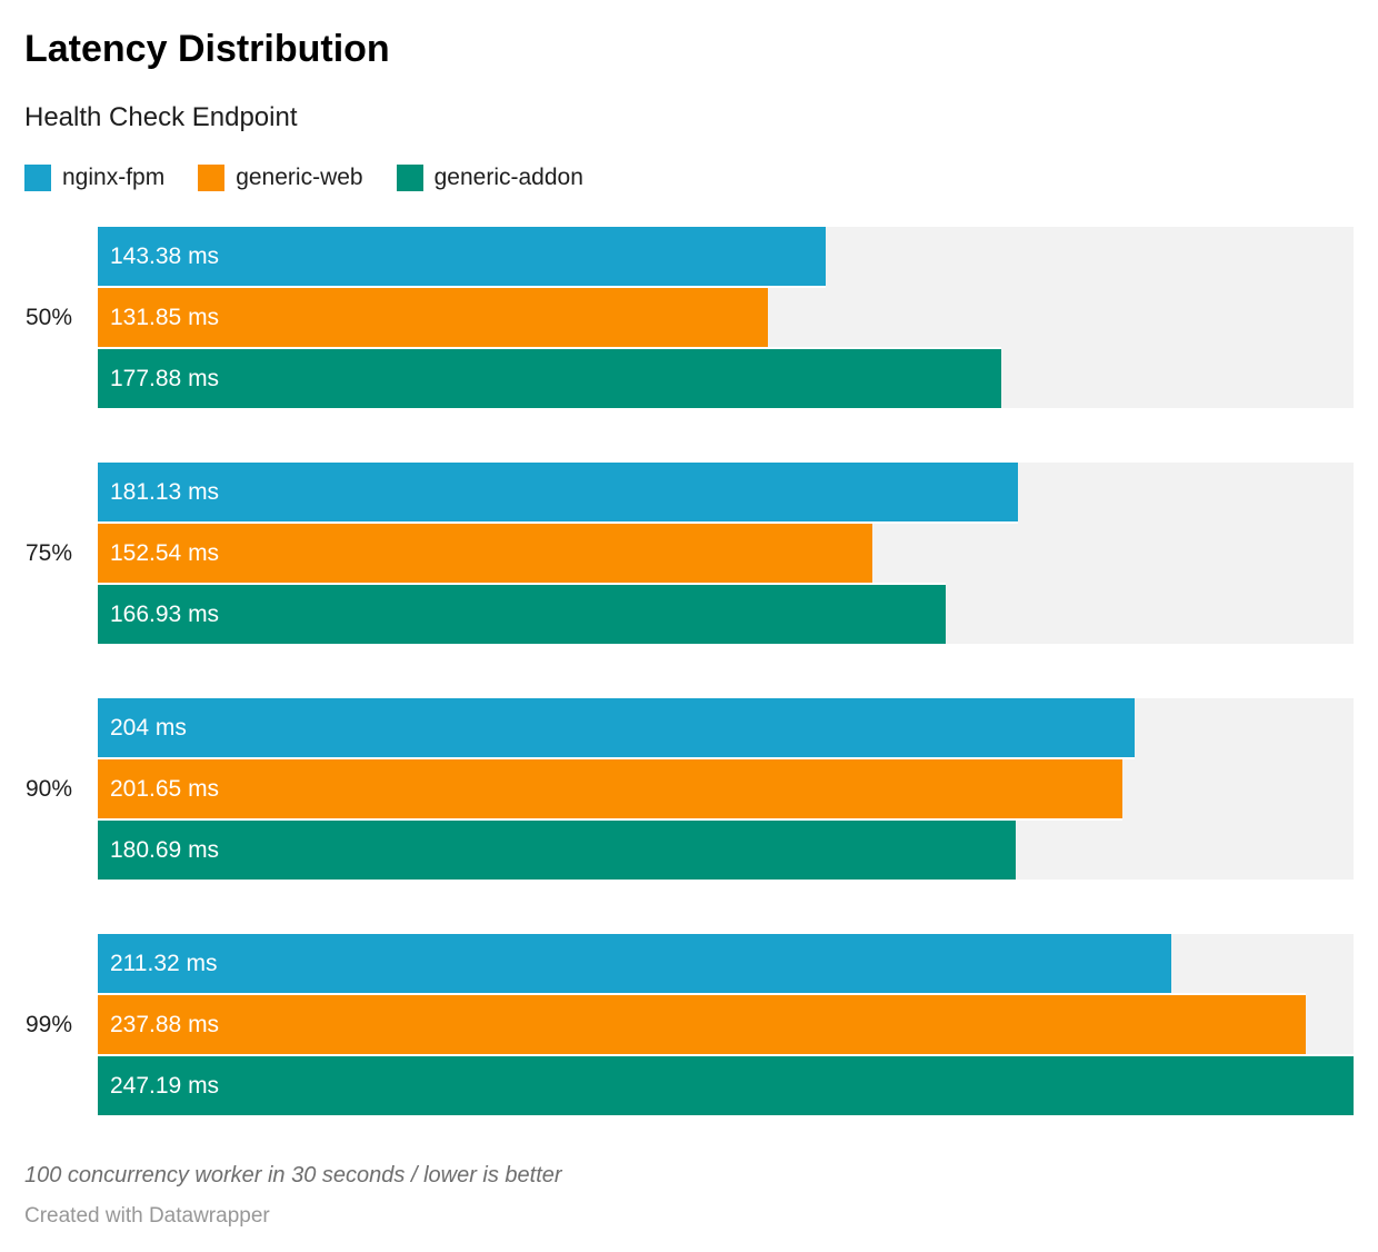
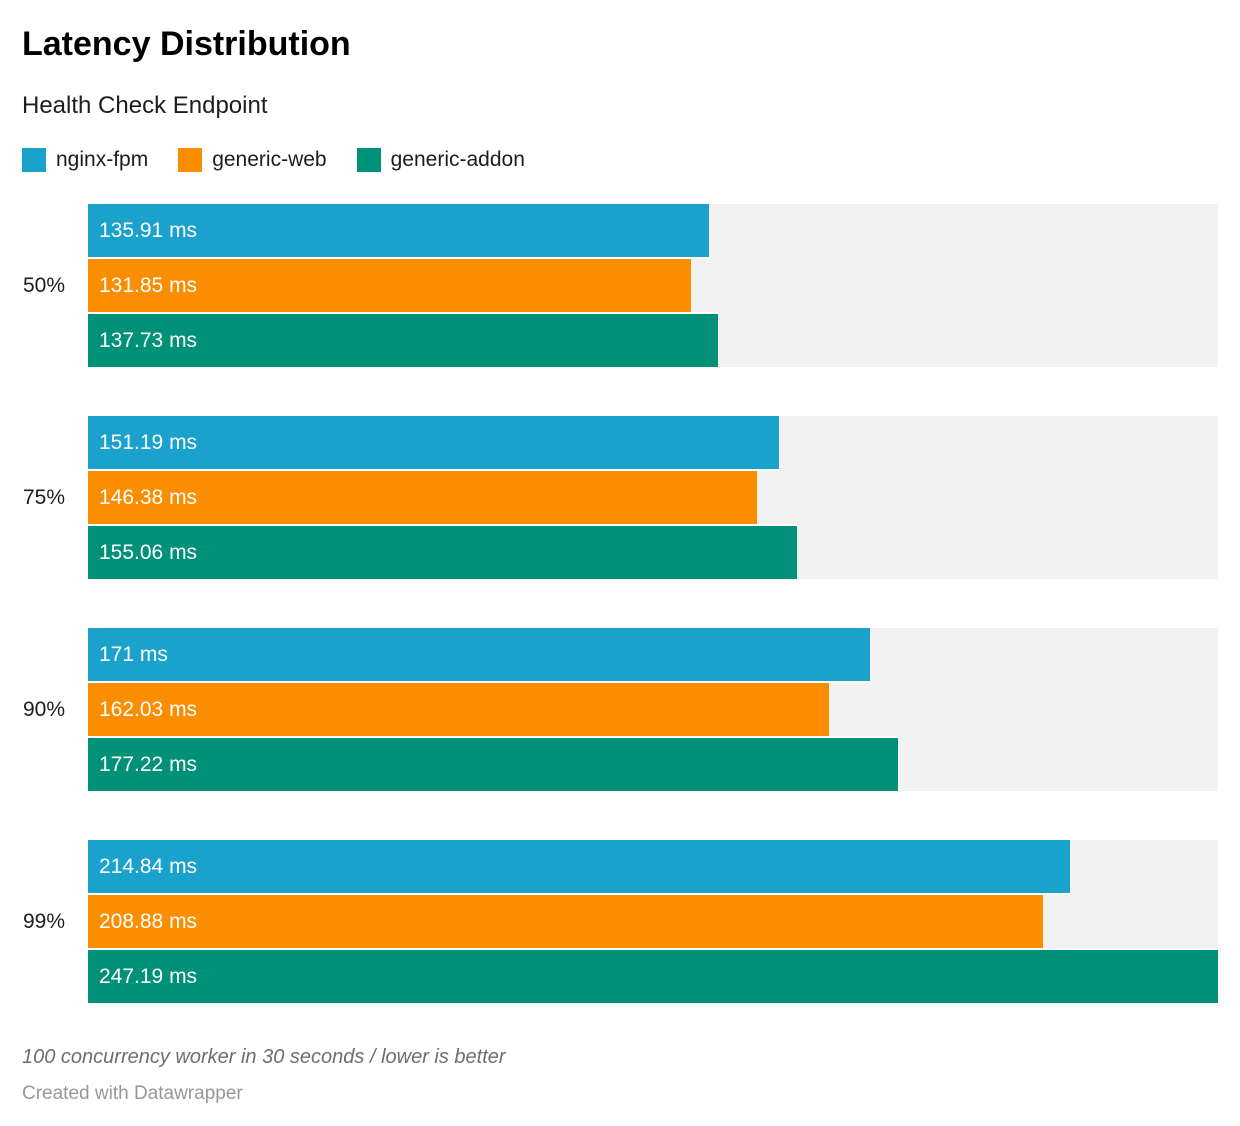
nginx-fpm/50%: 143.38 -> 135.91
generic-addon/50%: 177.88 -> 137.73
nginx-fpm/75%: 181.13 -> 151.19
generic-web/75%: 152.54 -> 146.38
generic-addon/75%: 166.93 -> 155.06
nginx-fpm/90%: 204 -> 171
generic-web/90%: 201.65 -> 162.03
generic-addon/90%: 180.69 -> 177.22
nginx-fpm/99%: 211.32 -> 214.84
generic-web/99%: 237.88 -> 208.88
